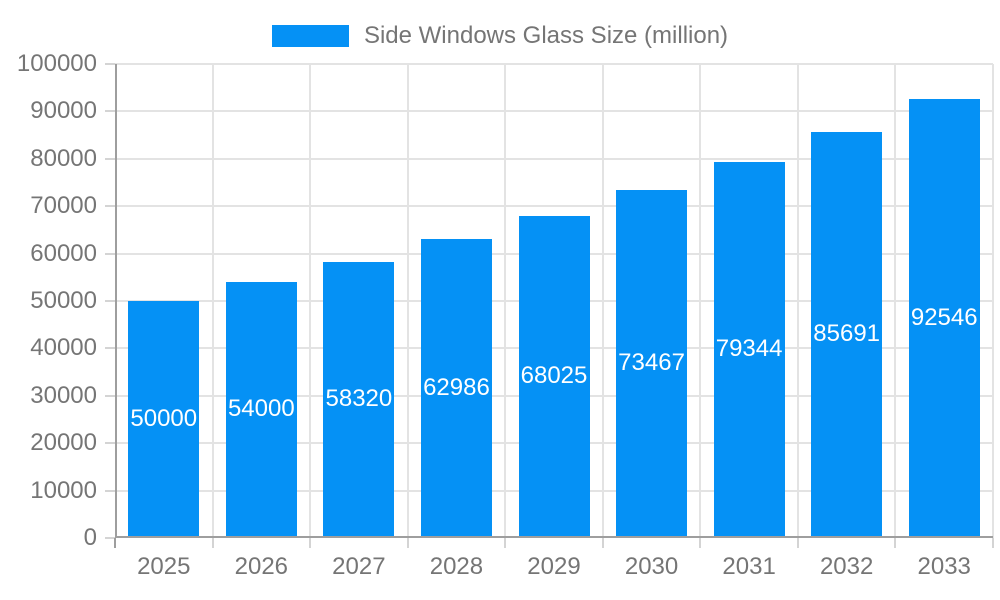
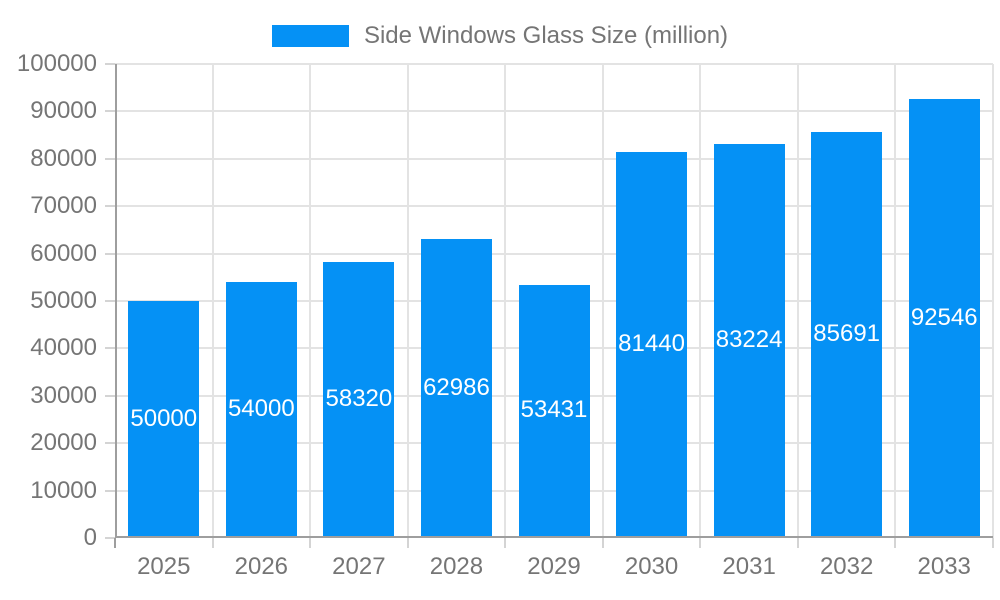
2029: 68025 -> 53431
2030: 73467 -> 81440
2031: 79344 -> 83224
